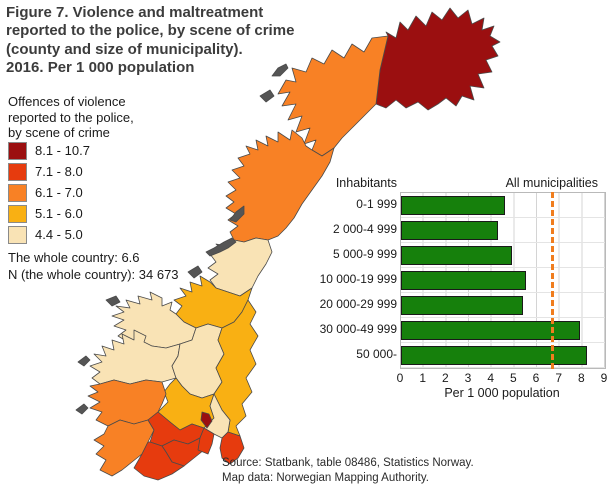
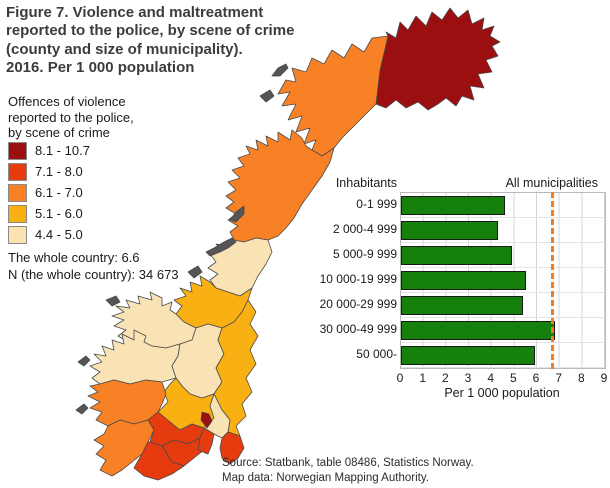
30 000-49 999: 7.9 -> 6.8
50 000-: 8.2 -> 5.9
